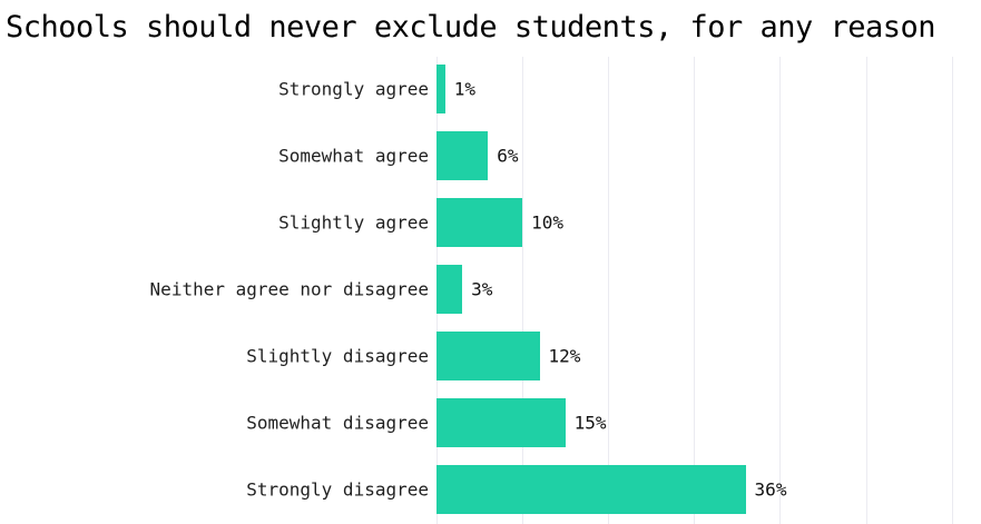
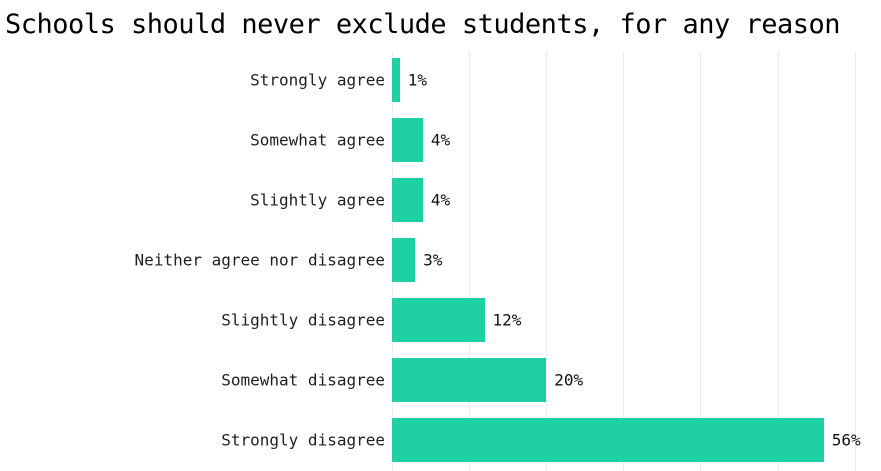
Somewhat agree: 6% -> 4%
Slightly agree: 10% -> 4%
Somewhat disagree: 15% -> 20%
Strongly disagree: 36% -> 56%
